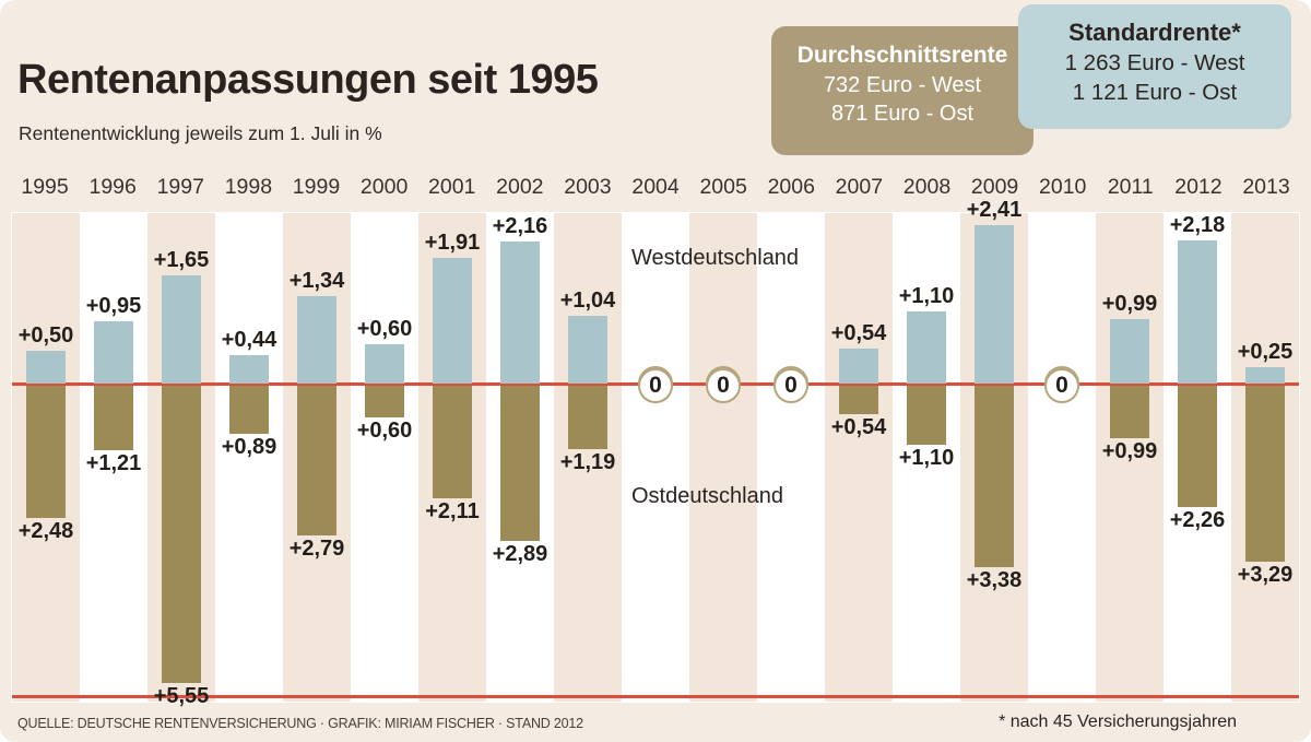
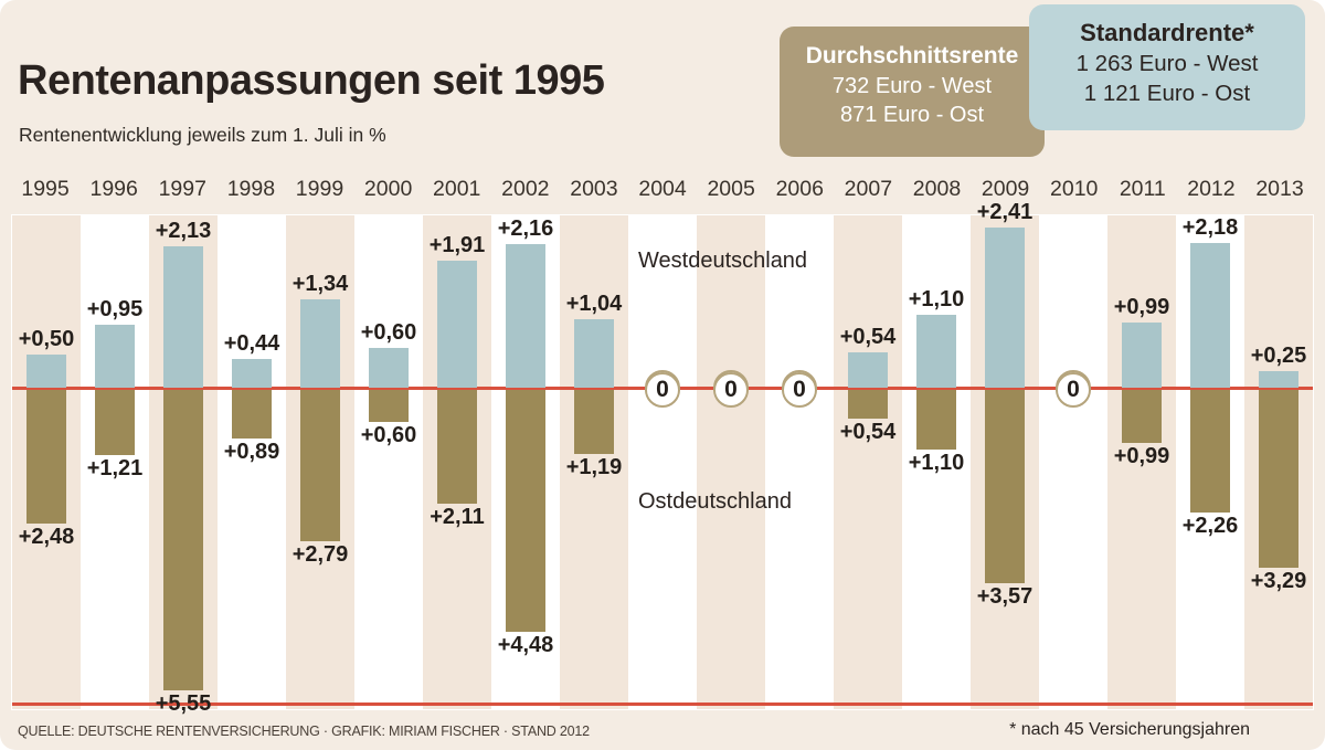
Westdeutschland/1997: +1,65 -> +2,13
Ostdeutschland/2002: +2,89 -> +4,48
Ostdeutschland/2009: +3,38 -> +3,57
